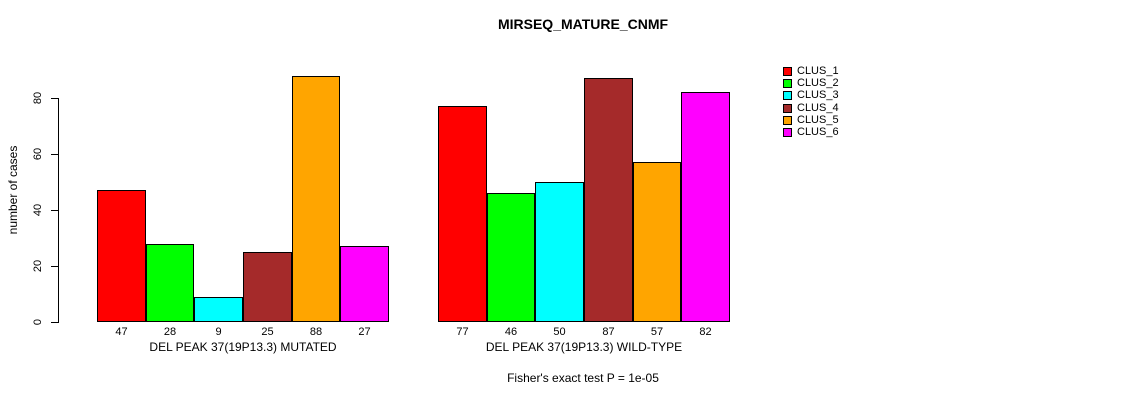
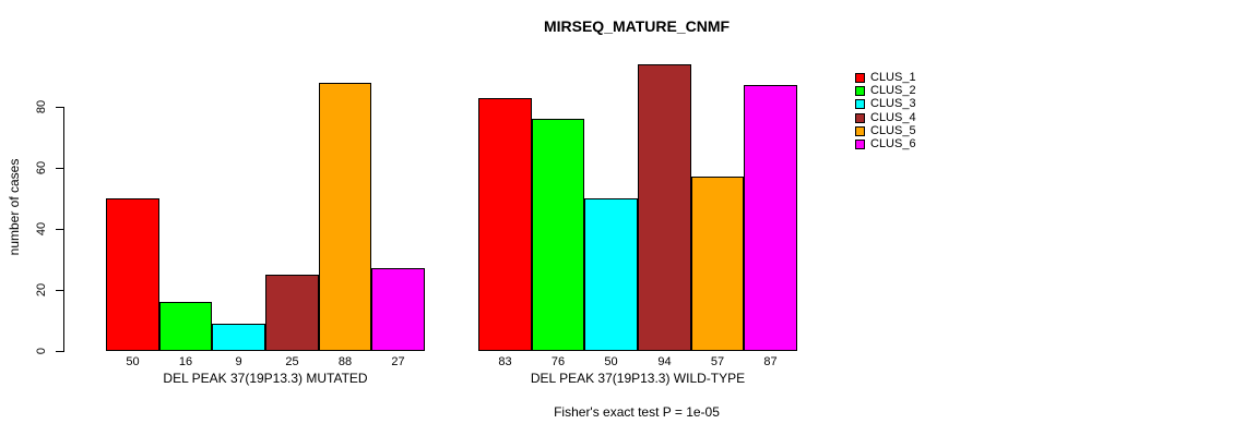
CLUS_1/DEL PEAK 37(19P13.3) MUTATED: 47 -> 50
CLUS_2/DEL PEAK 37(19P13.3) MUTATED: 28 -> 16
CLUS_1/DEL PEAK 37(19P13.3) WILD-TYPE: 77 -> 83
CLUS_2/DEL PEAK 37(19P13.3) WILD-TYPE: 46 -> 76
CLUS_4/DEL PEAK 37(19P13.3) WILD-TYPE: 87 -> 94
CLUS_6/DEL PEAK 37(19P13.3) WILD-TYPE: 82 -> 87
